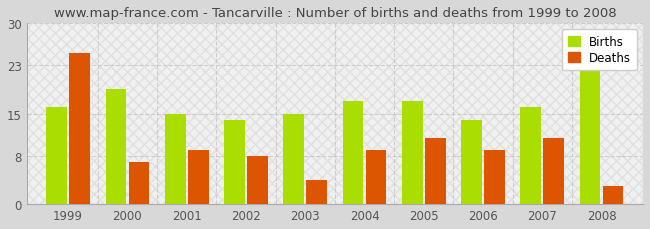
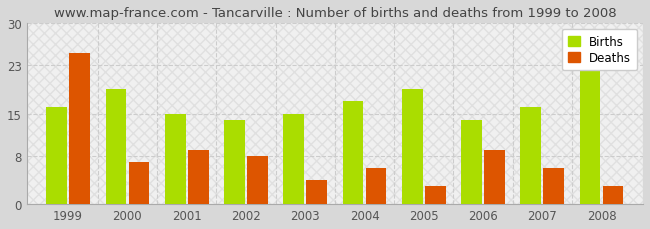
Deaths/2004: 9 -> 6
Births/2005: 17 -> 19
Deaths/2005: 11 -> 3
Deaths/2007: 11 -> 6
